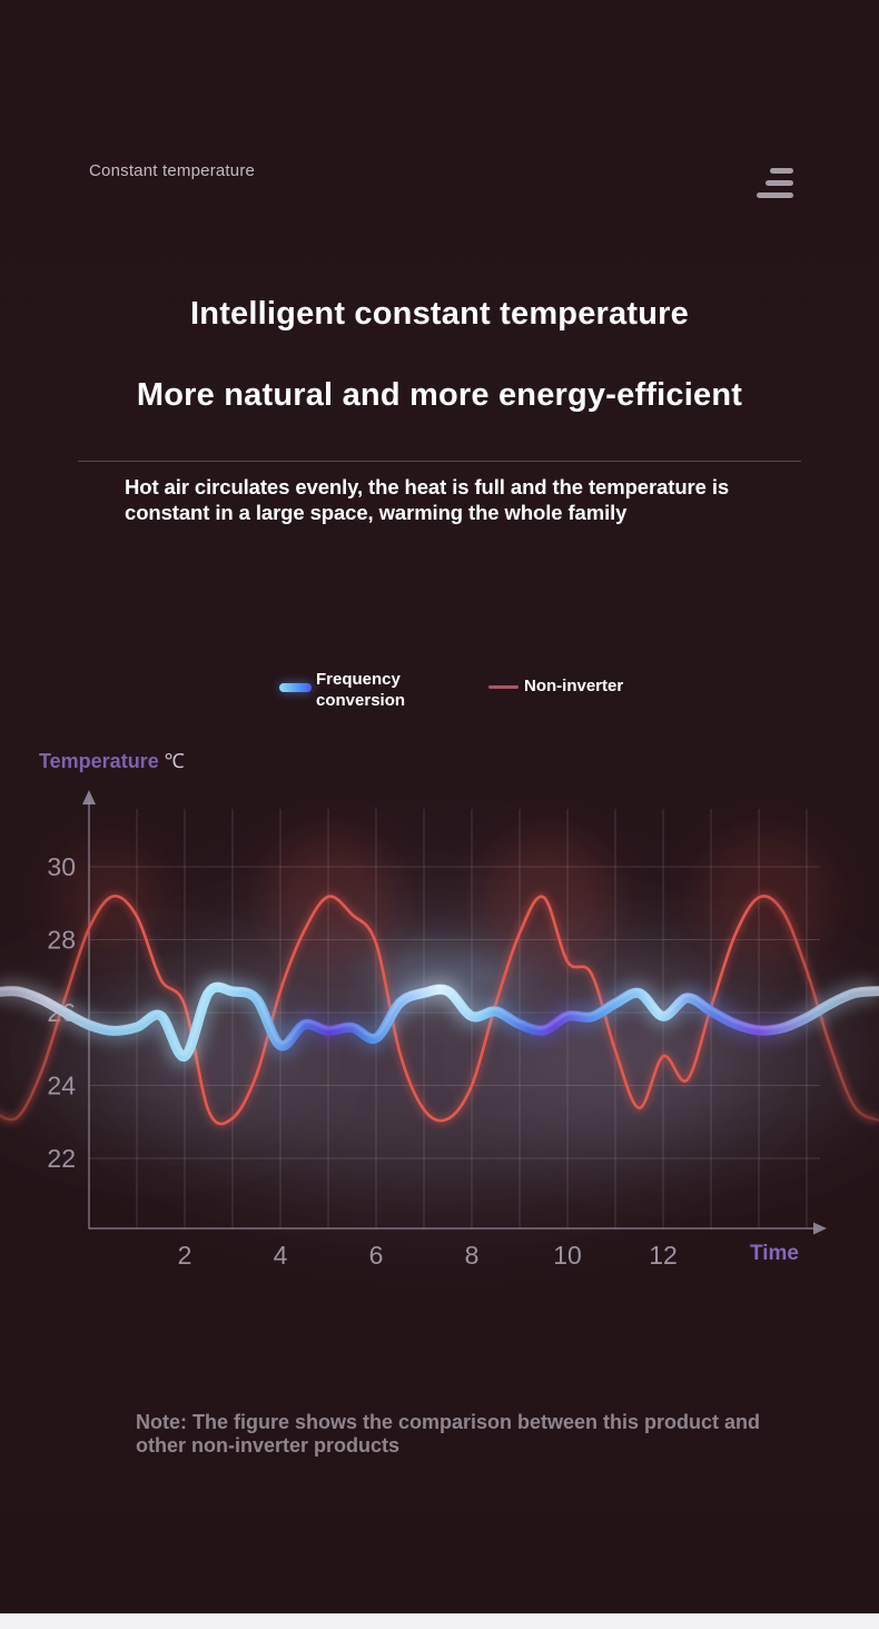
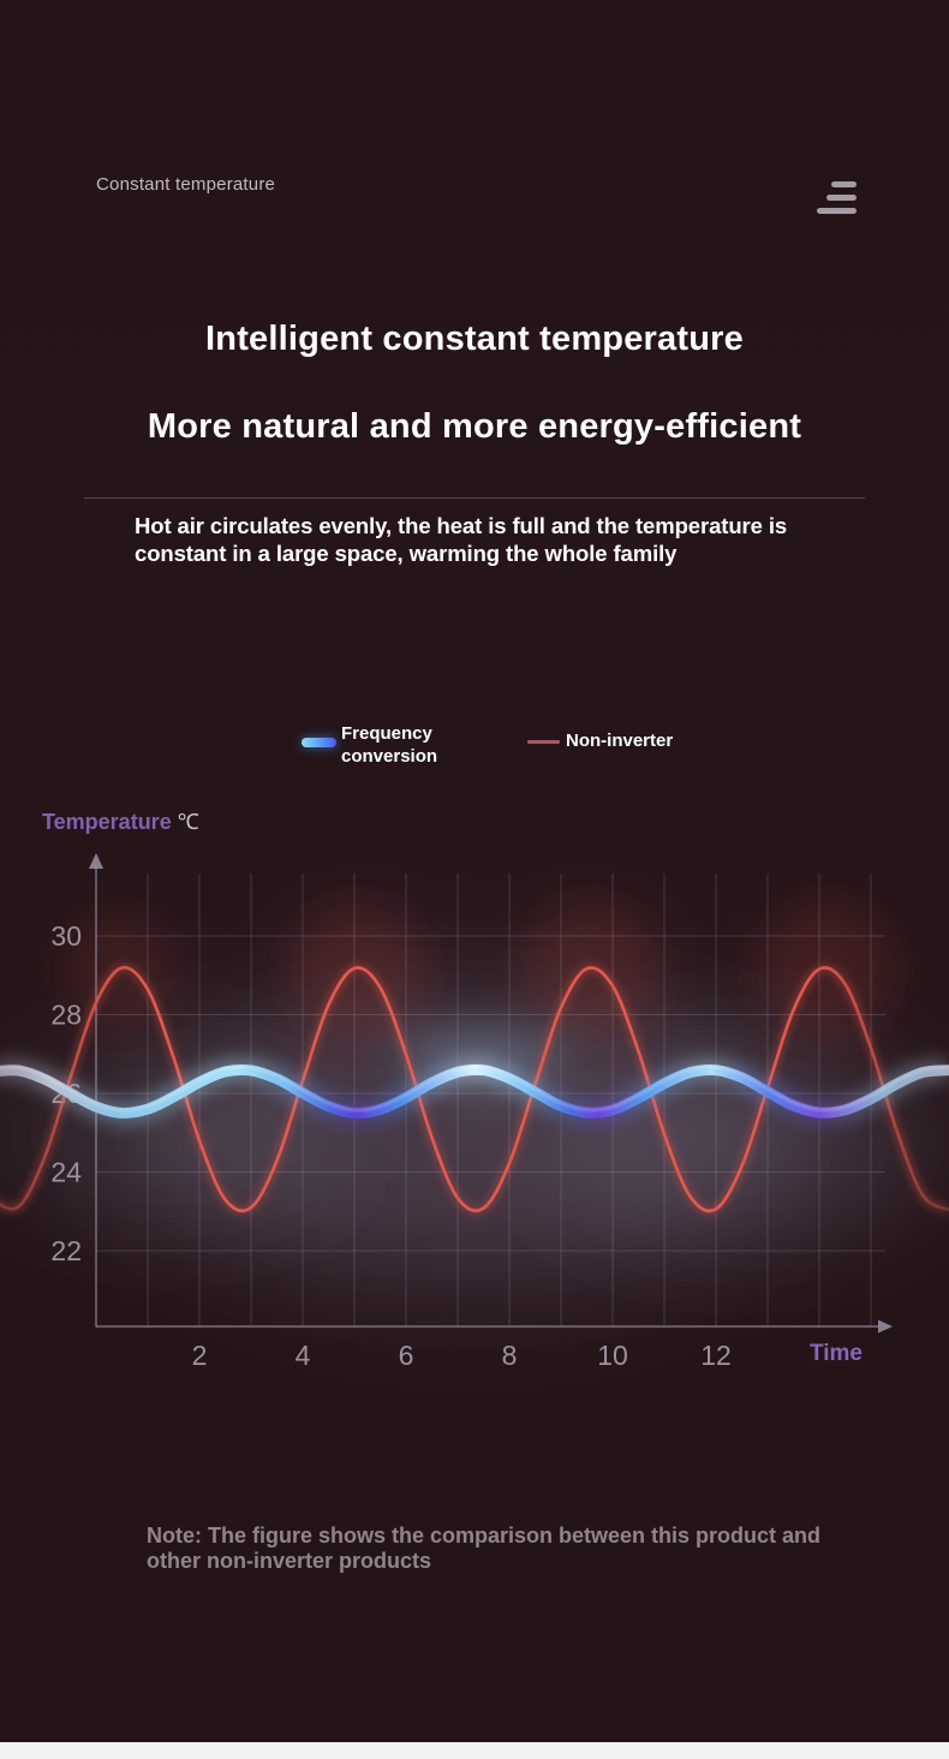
Frequency conversion/2: 24.8 -> 26.3
Non-inverter/2: 26.2 -> 24.8
Frequency conversion/4: 25.1 -> 26.0
Non-inverter/4: 26.6 -> 26.3
Frequency conversion/6: 25.3 -> 25.9
Non-inverter/6: 27.9 -> 27.0
Frequency conversion/8: 25.9 -> 26.4
Non-inverter/8: 24.0 -> 24.2
Frequency conversion/10: 25.9 -> 25.6
Non-inverter/10: 27.4 -> 28.7
Frequency conversion/12: 25.9 -> 26.6
Non-inverter/12: 24.8 -> 23.1
